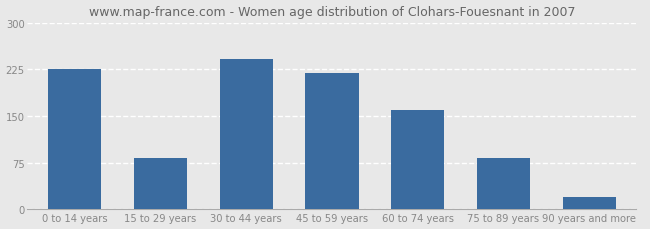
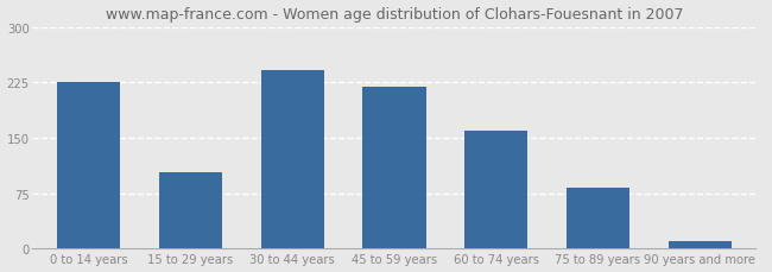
15 to 29 years: 82 -> 103
90 years and more: 20 -> 10
